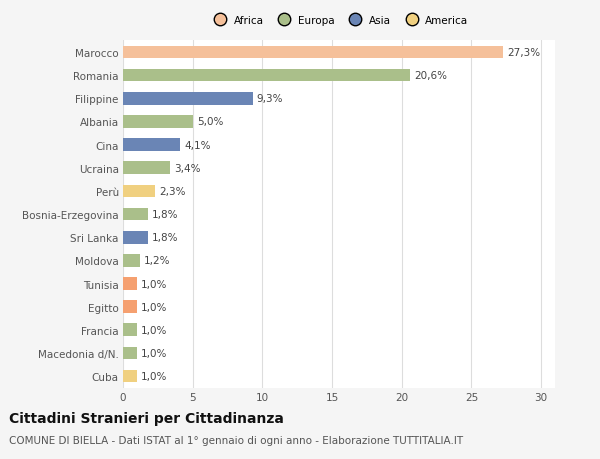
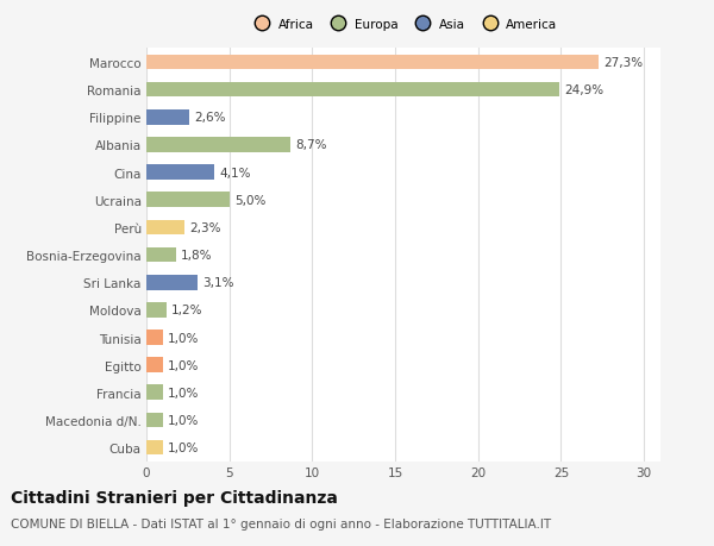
Romania: 20,6% -> 24,9%
Filippine: 9,3% -> 2,6%
Albania: 5,0% -> 8,7%
Ucraina: 3,4% -> 5,0%
Sri Lanka: 1,8% -> 3,1%
